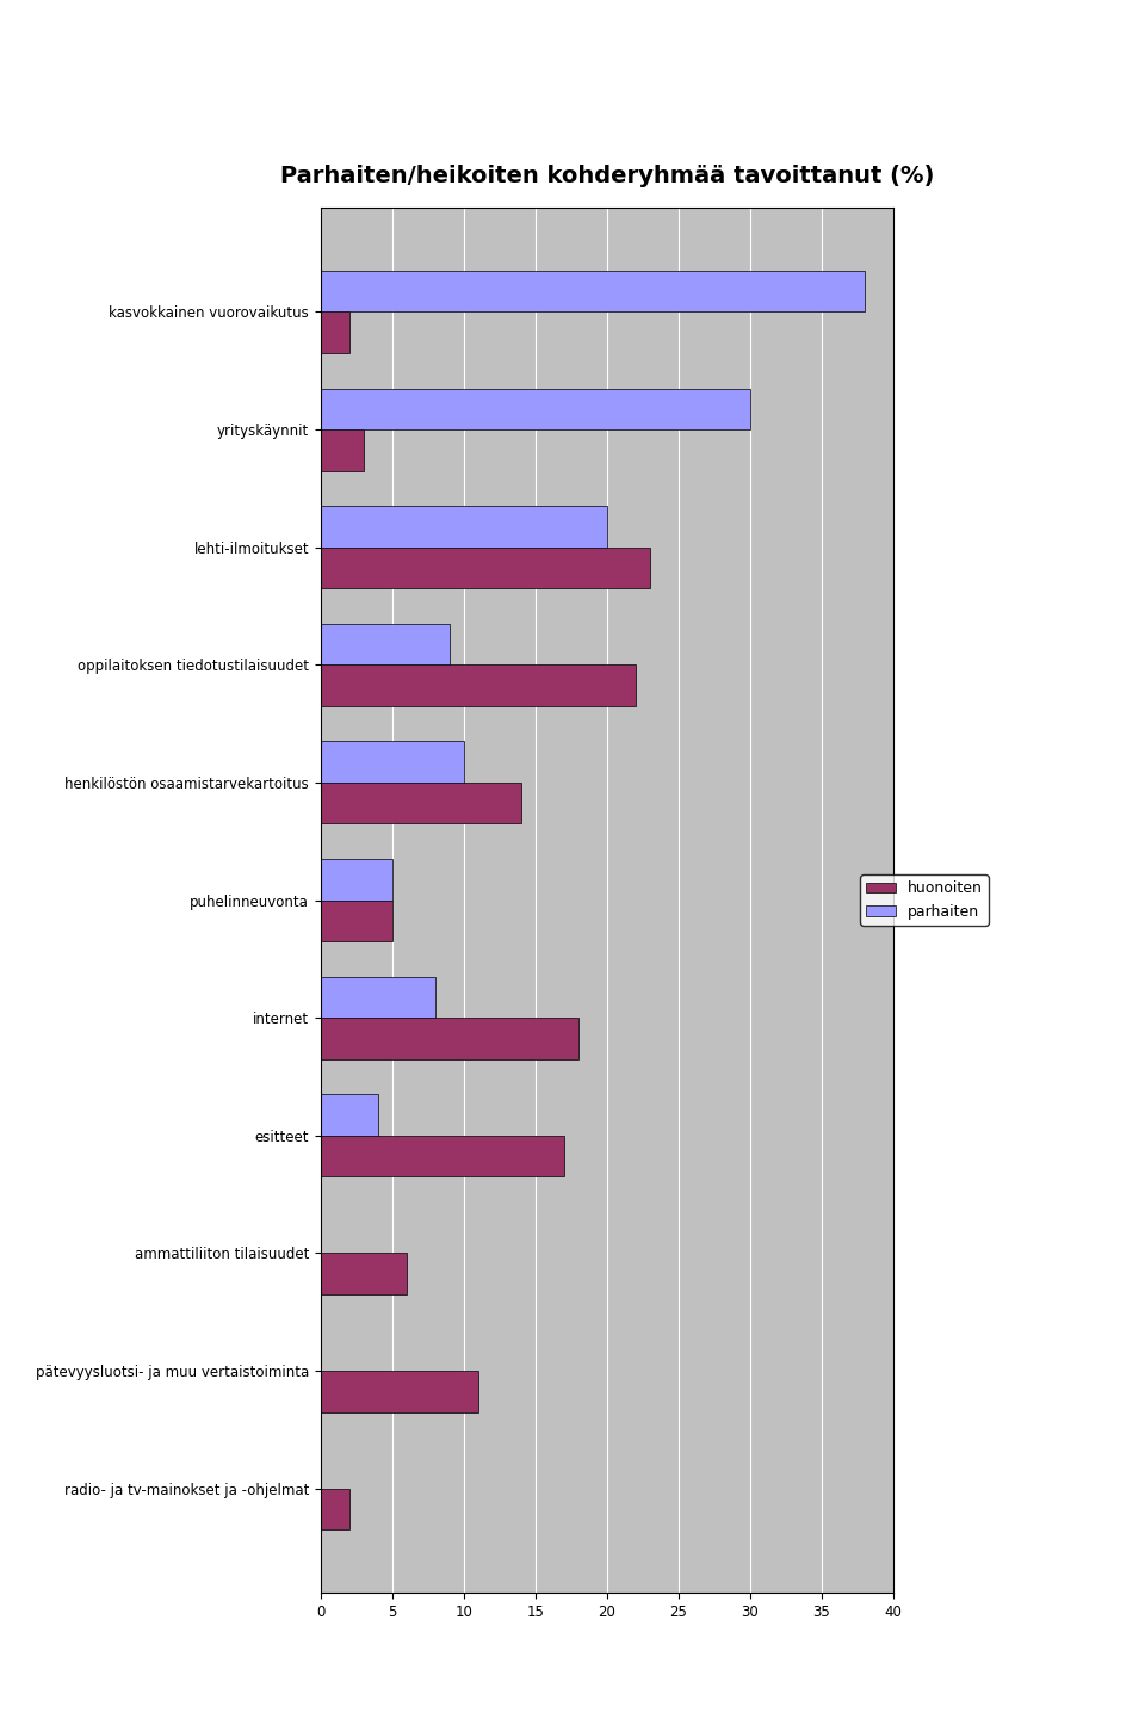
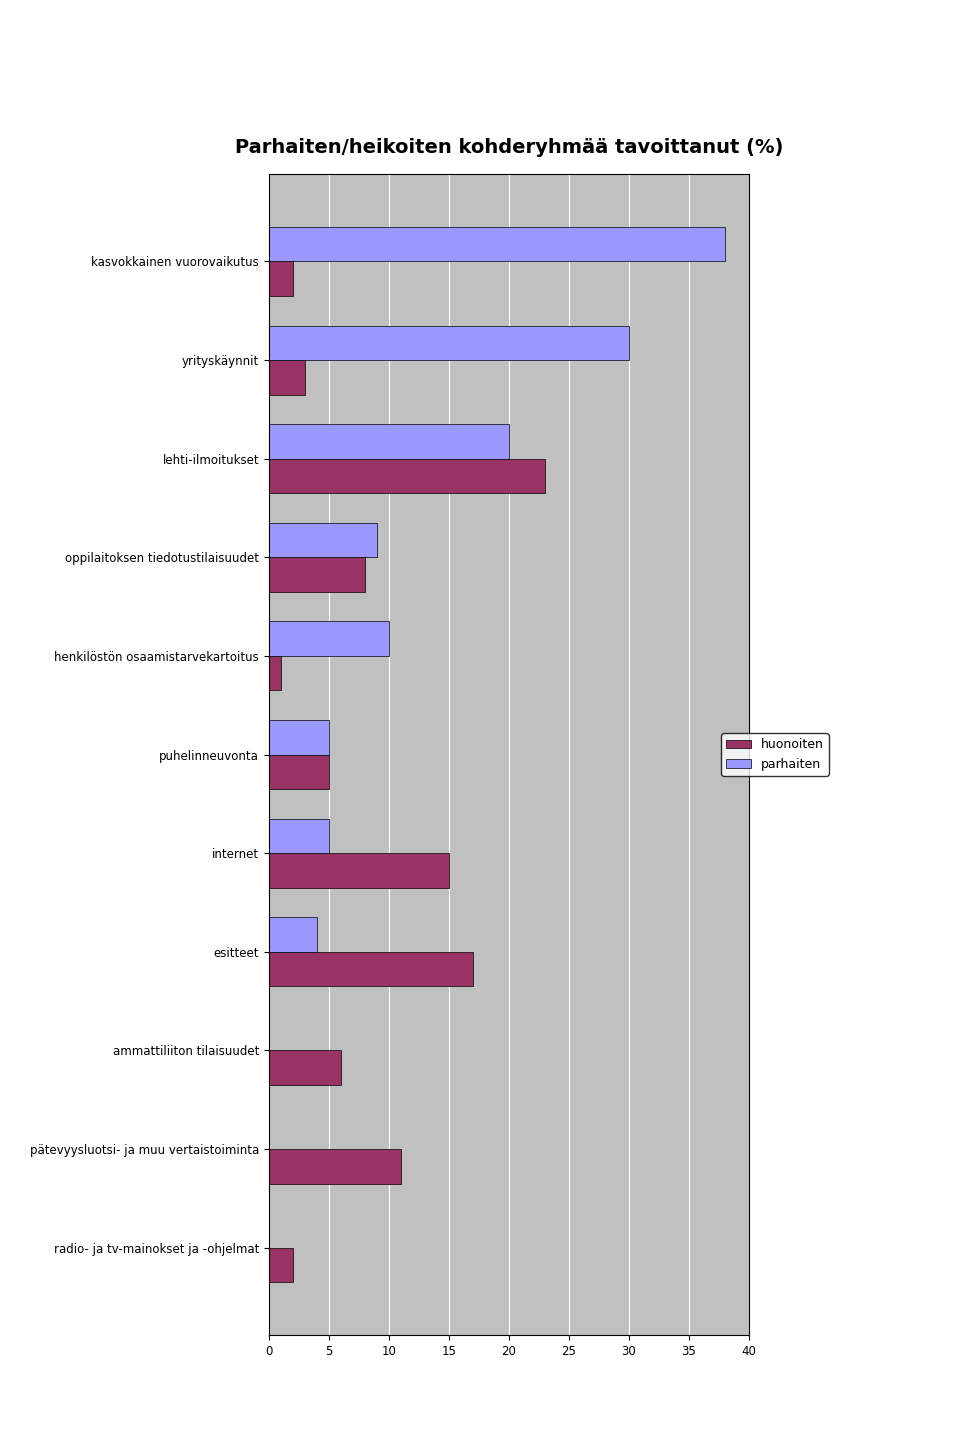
huonoiten/oppilaitoksen tiedotustilaisuudet: 22 -> 8
huonoiten/henkilöstön osaamistarvekartoitus: 14 -> 1
parhaiten/internet: 8 -> 5
huonoiten/internet: 18 -> 15
